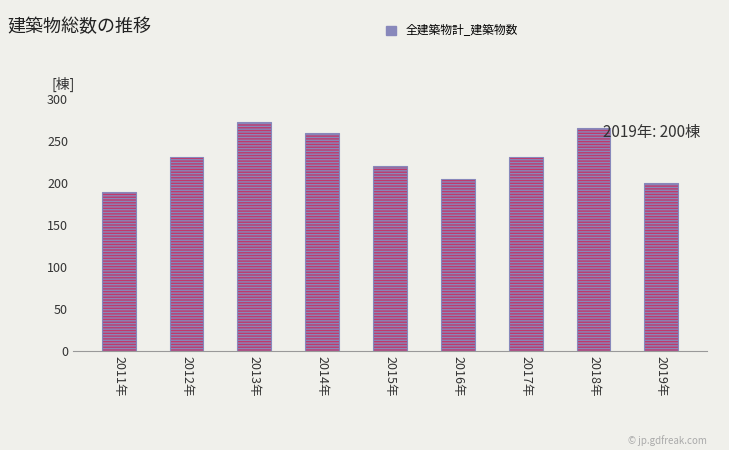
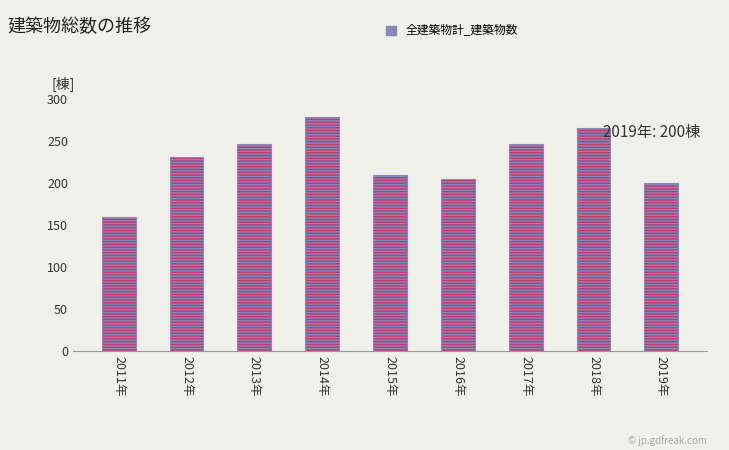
2011年: 189 -> 160
2013年: 273 -> 246
2014年: 259 -> 278
2015年: 220 -> 210
2017年: 231 -> 246
